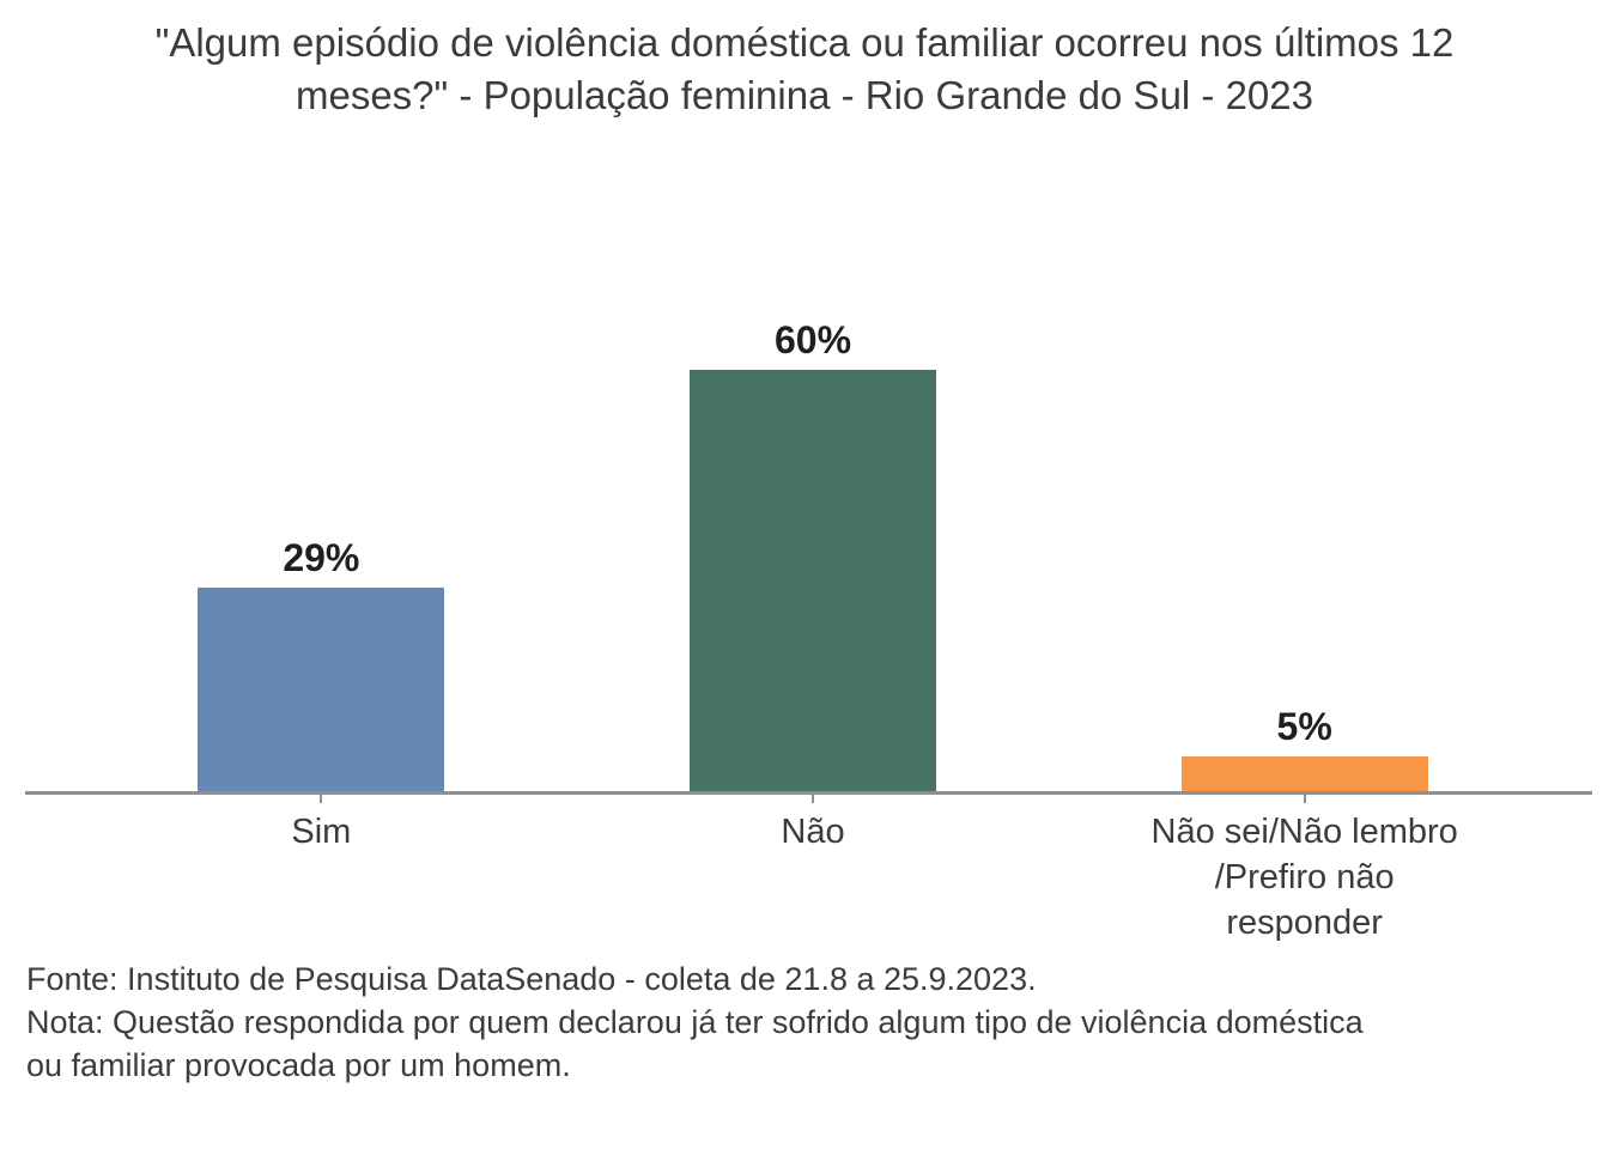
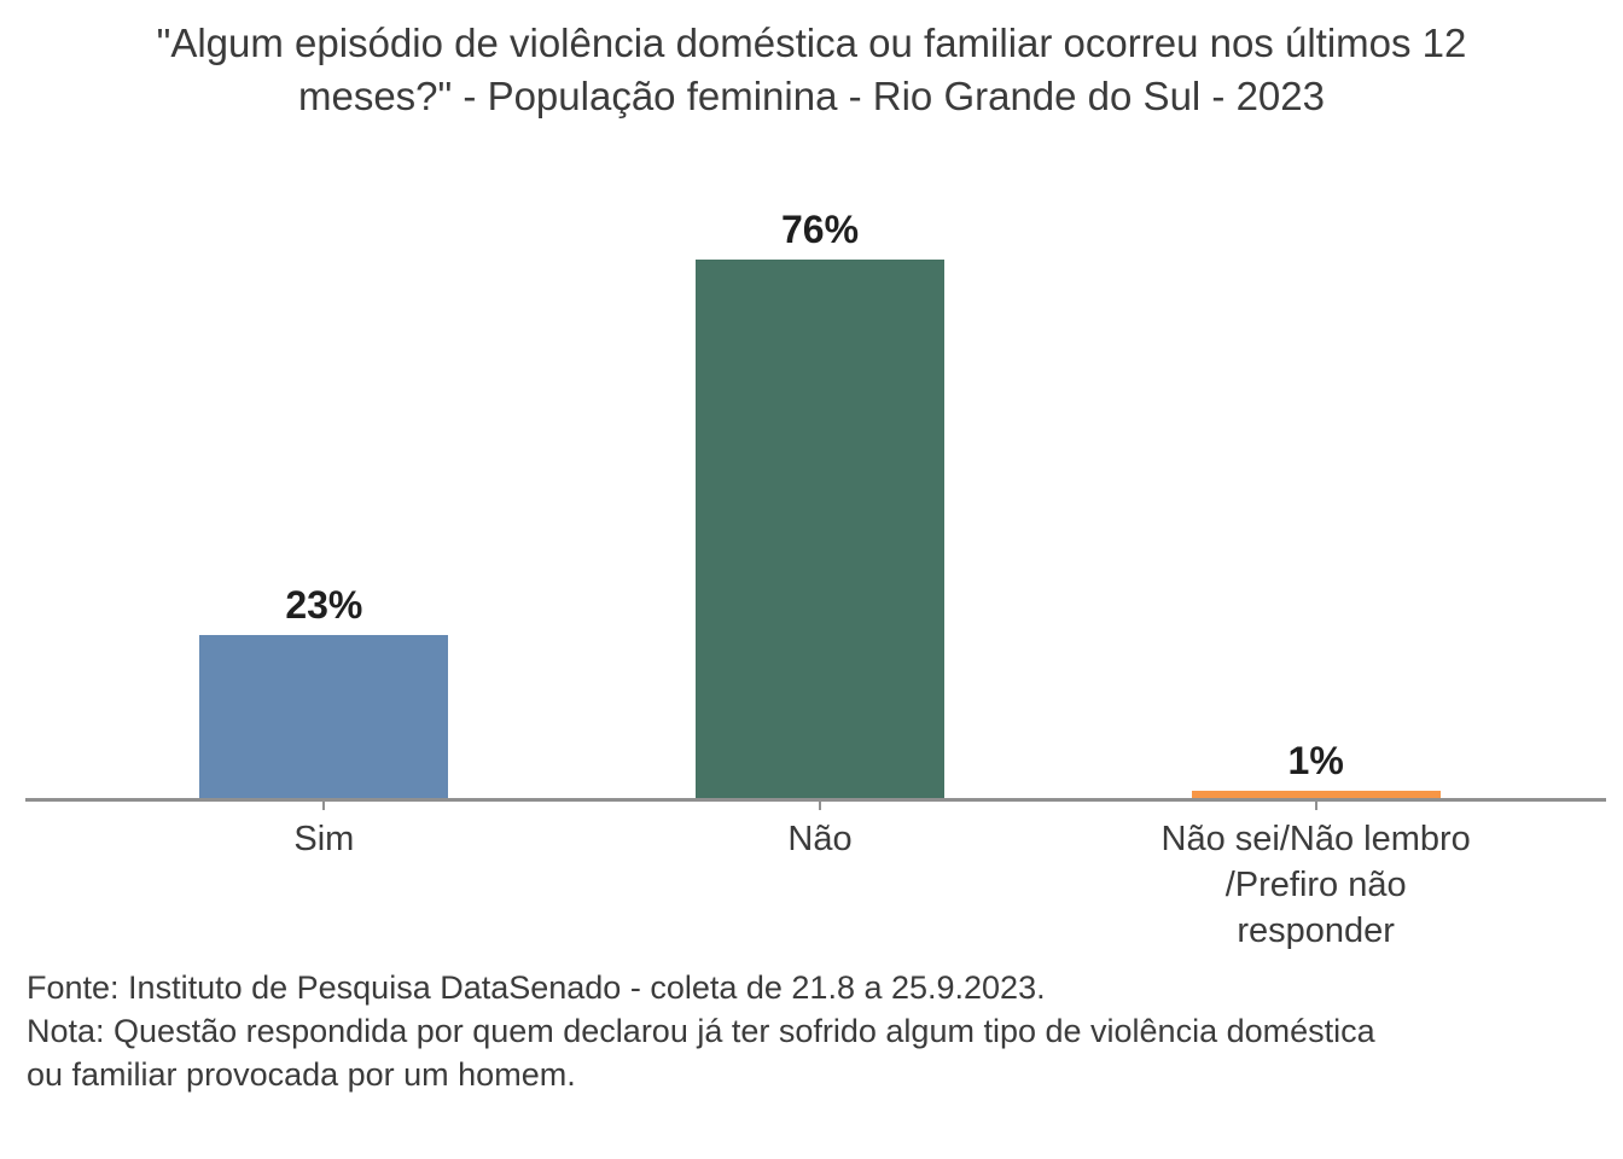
Sim: 29% -> 23%
Não: 60% -> 76%
Não sei/Não lembro /Prefiro não responder: 5% -> 1%
